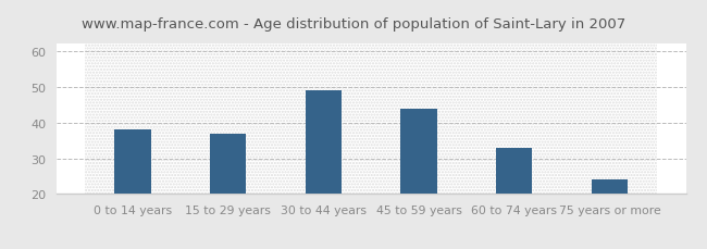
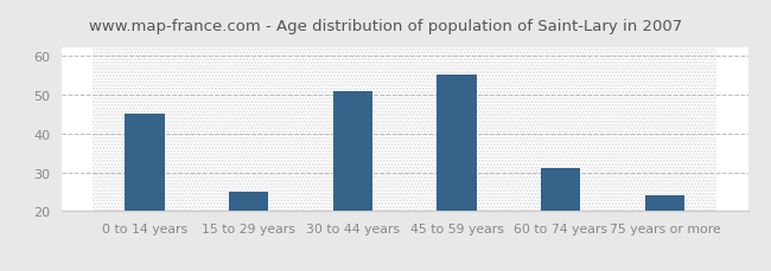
0 to 14 years: 38 -> 45
15 to 29 years: 37 -> 25
30 to 44 years: 49 -> 51
45 to 59 years: 44 -> 55
60 to 74 years: 33 -> 31
